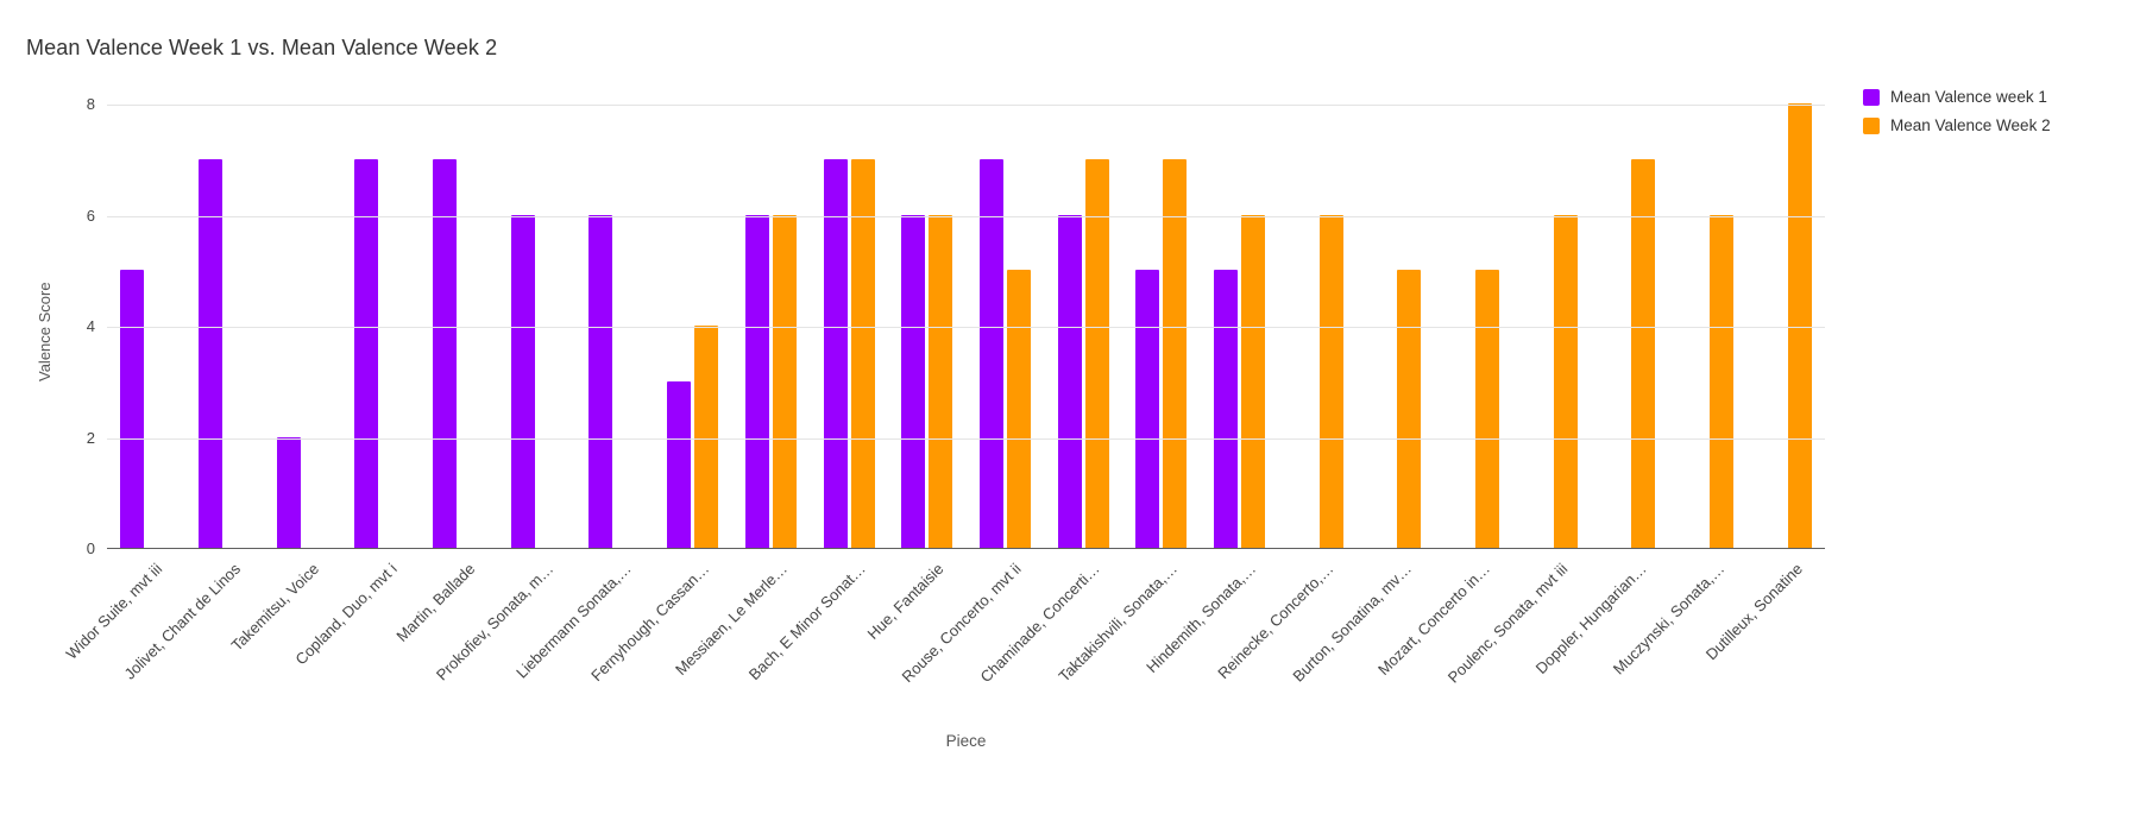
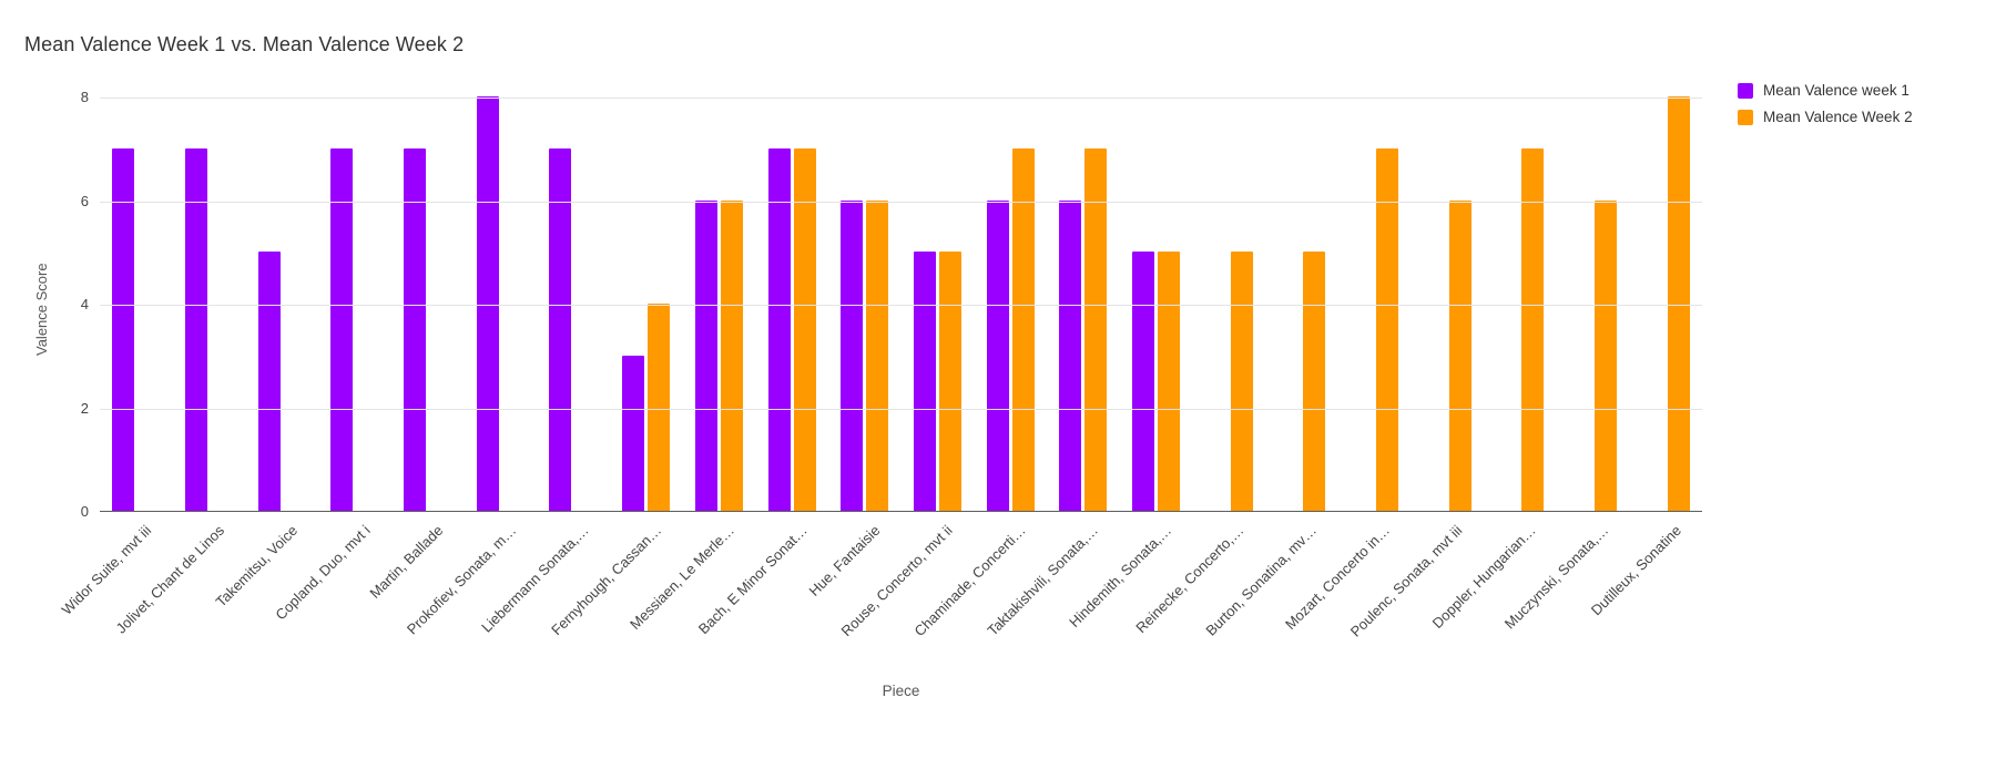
Mean Valence week 1/Widor Suite, mvt iii: 5 -> 7
Mean Valence week 1/Takemitsu, Voice: 2 -> 5
Mean Valence week 1/Prokofiev, Sonata, m…: 6 -> 8
Mean Valence week 1/Liebermann Sonata,…: 6 -> 7
Mean Valence week 1/Rouse, Concerto, mvt ii: 7 -> 5
Mean Valence week 1/Taktakishvili, Sonata,…: 5 -> 6
Mean Valence Week 2/Hindemith, Sonata,…: 6 -> 5
Mean Valence Week 2/Reinecke, Concerto,…: 6 -> 5
Mean Valence Week 2/Mozart, Concerto in…: 5 -> 7
